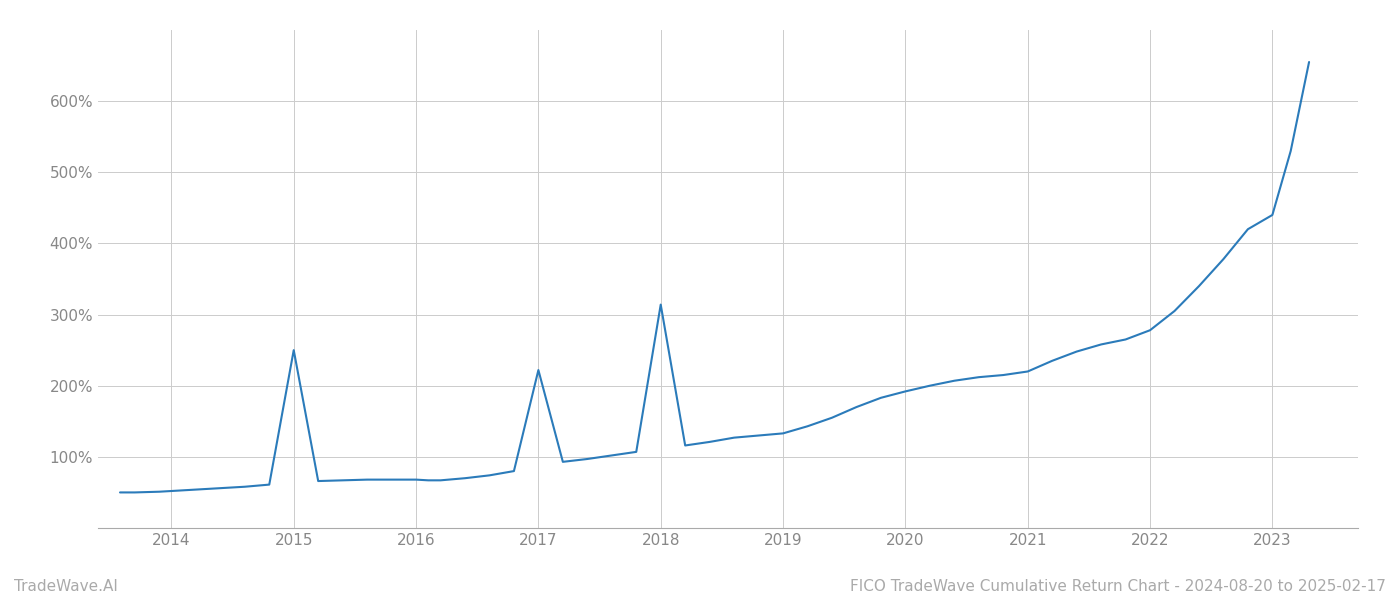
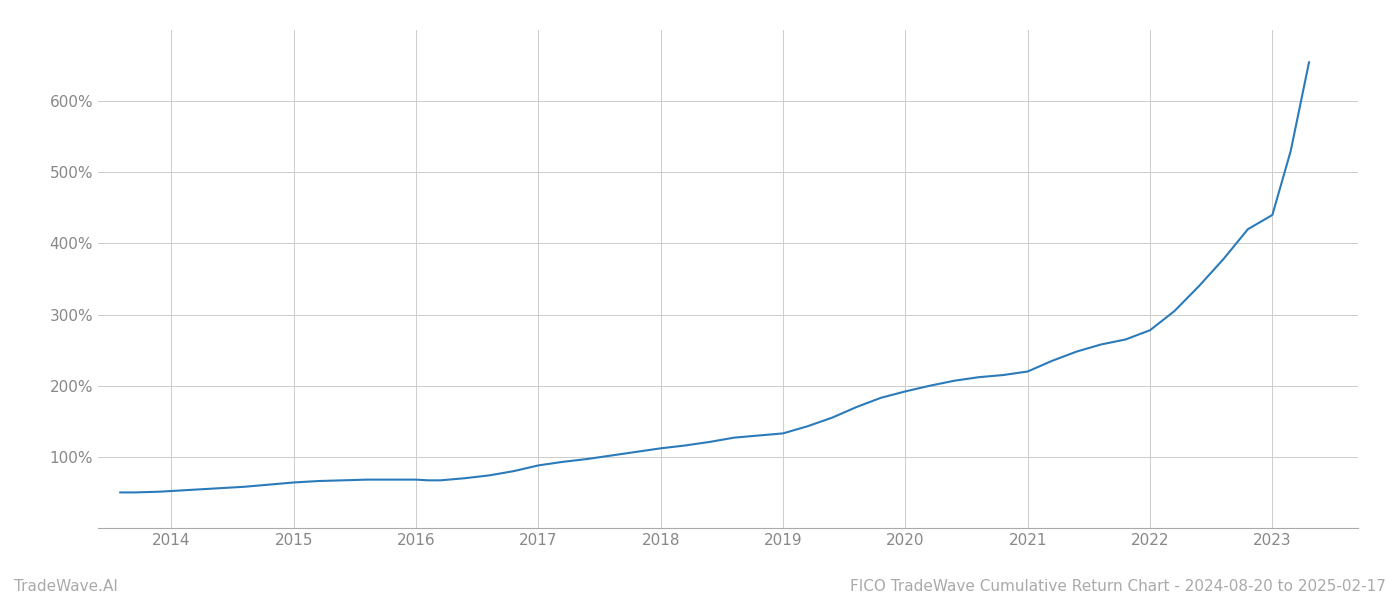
2015: 250% -> 64%
2017: 222% -> 88%
2018: 314% -> 112%
